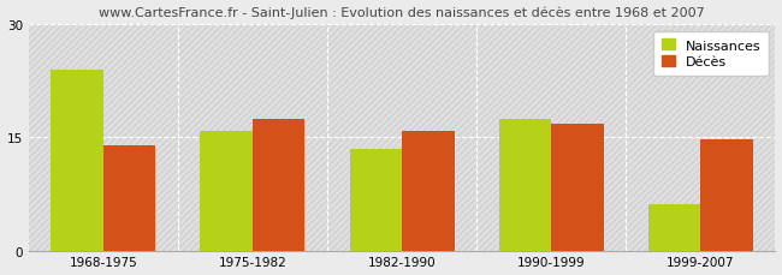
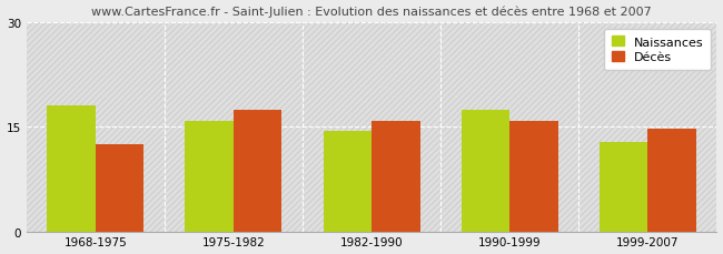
Naissances/1968-1975: 24.0 -> 18.0
Décès/1968-1975: 14.0 -> 12.5
Naissances/1982-1990: 13.4 -> 14.4
Décès/1990-1999: 16.8 -> 15.8
Naissances/1999-2007: 6.2 -> 12.8
